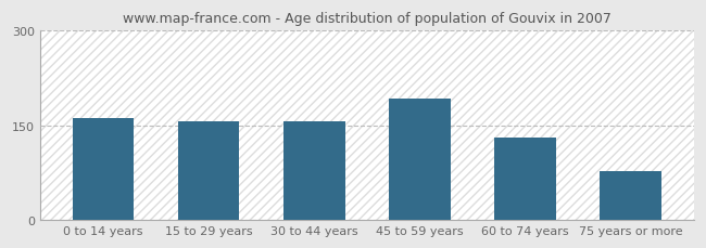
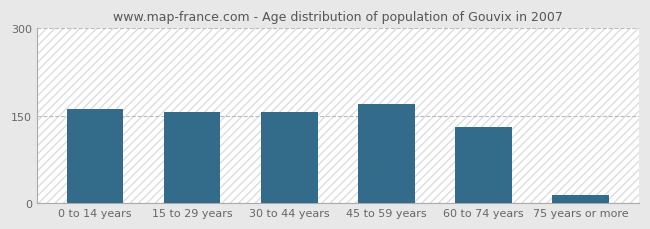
45 to 59 years: 192 -> 170
75 years or more: 78 -> 14
